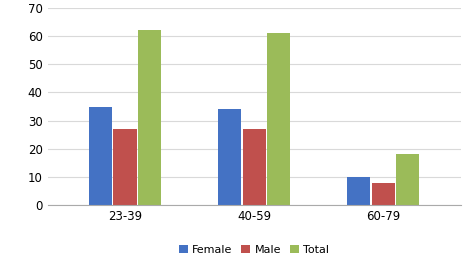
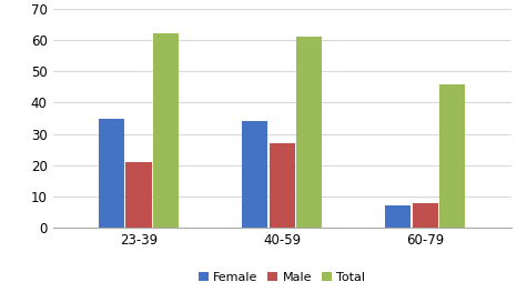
Male/23-39: 27 -> 21
Female/60-79: 10 -> 7
Total/60-79: 18 -> 46
